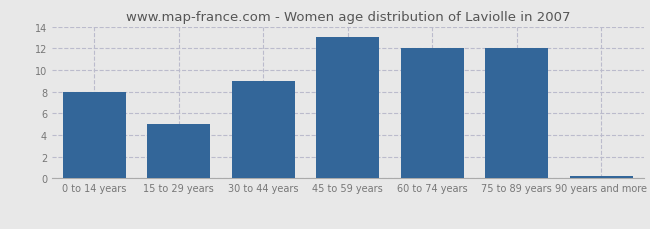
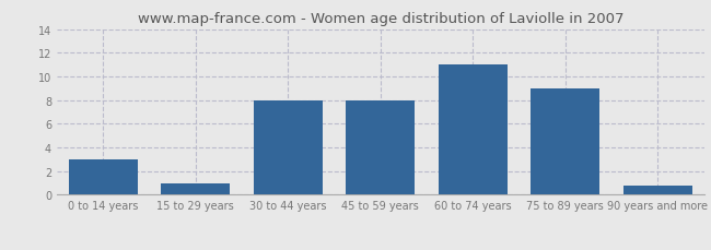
0 to 14 years: 8.0 -> 3.0
15 to 29 years: 5.0 -> 1.0
30 to 44 years: 9.0 -> 8.0
45 to 59 years: 13.0 -> 8.0
60 to 74 years: 12.0 -> 11.0
75 to 89 years: 12.0 -> 9.0
90 years and more: 0.2 -> 0.8
